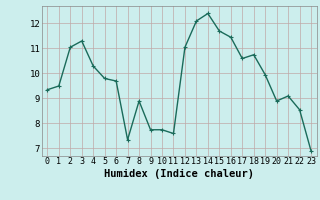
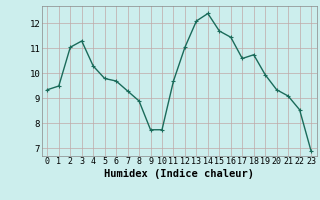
7: 7.35 -> 9.30
11: 7.60 -> 9.70
20: 8.90 -> 9.35
